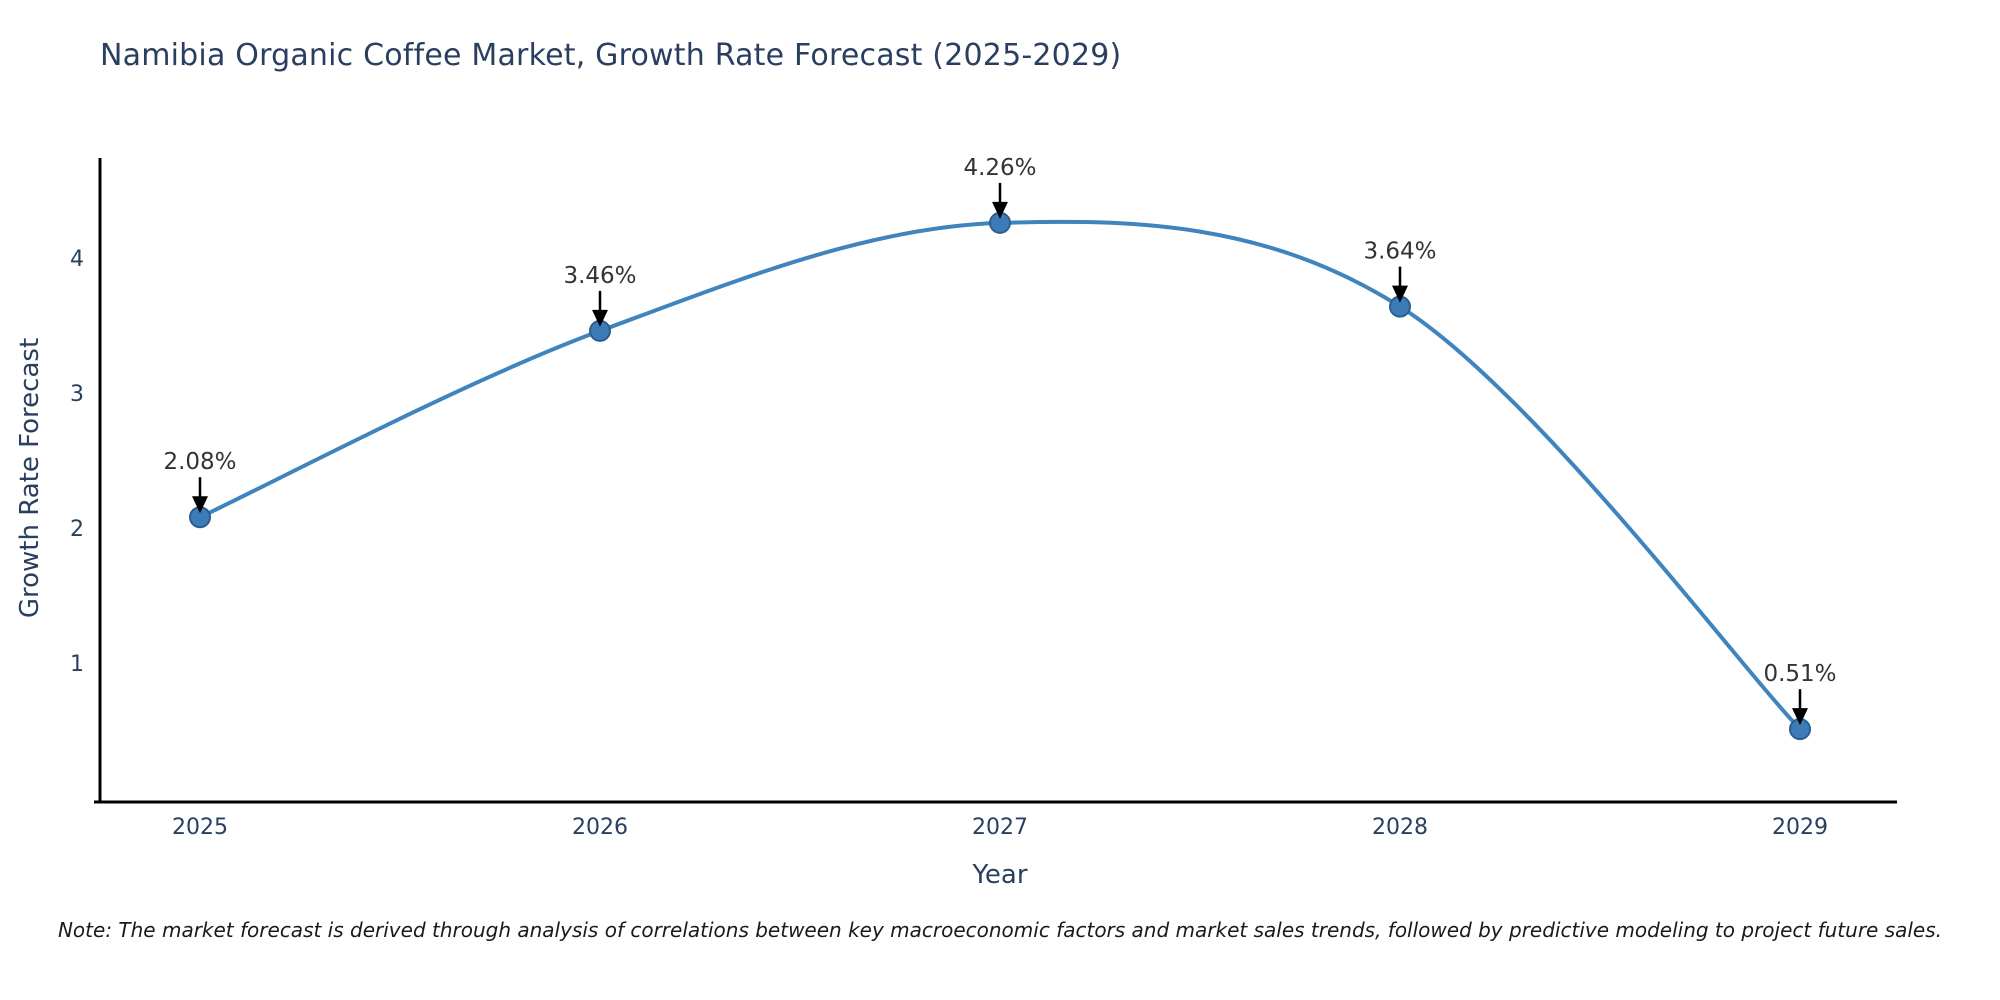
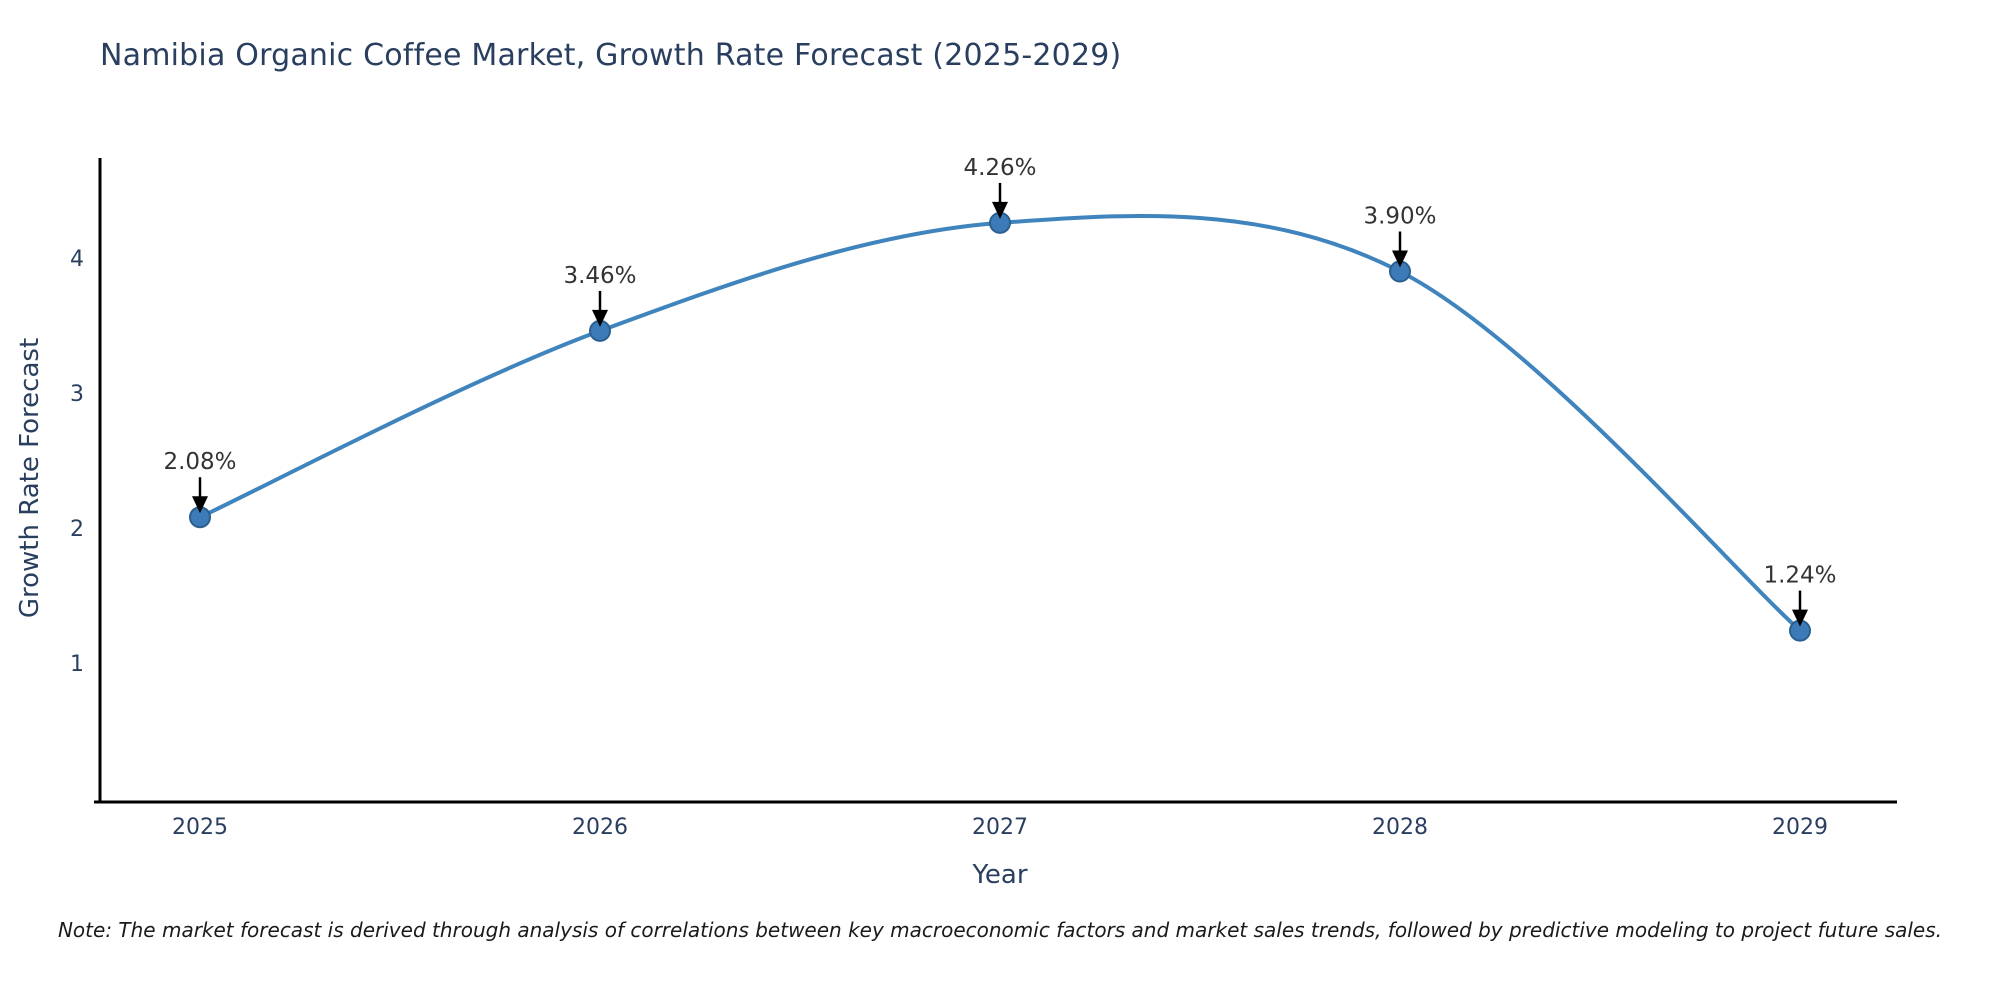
2028: 3.64% -> 3.90%
2029: 0.51% -> 1.24%
